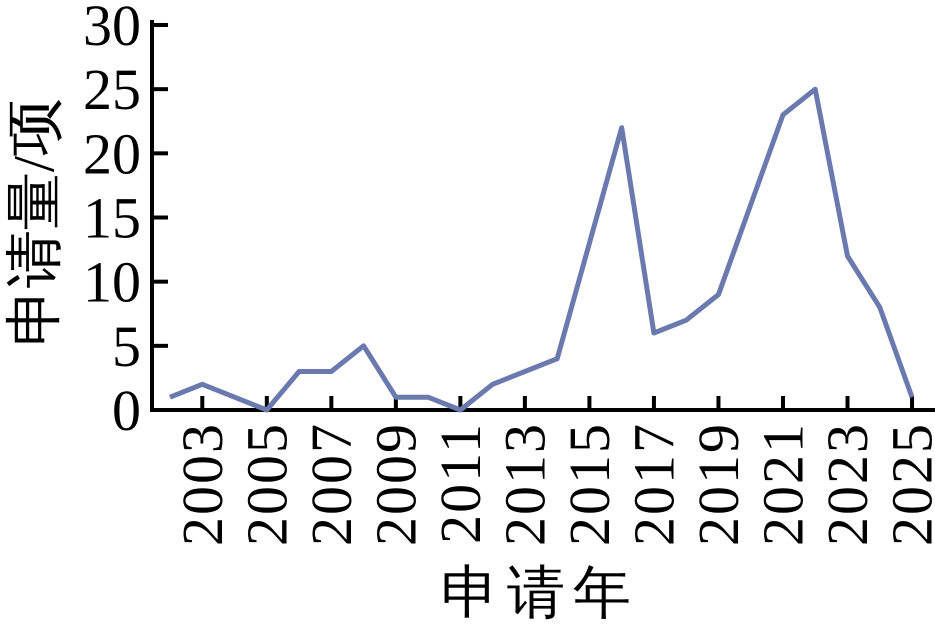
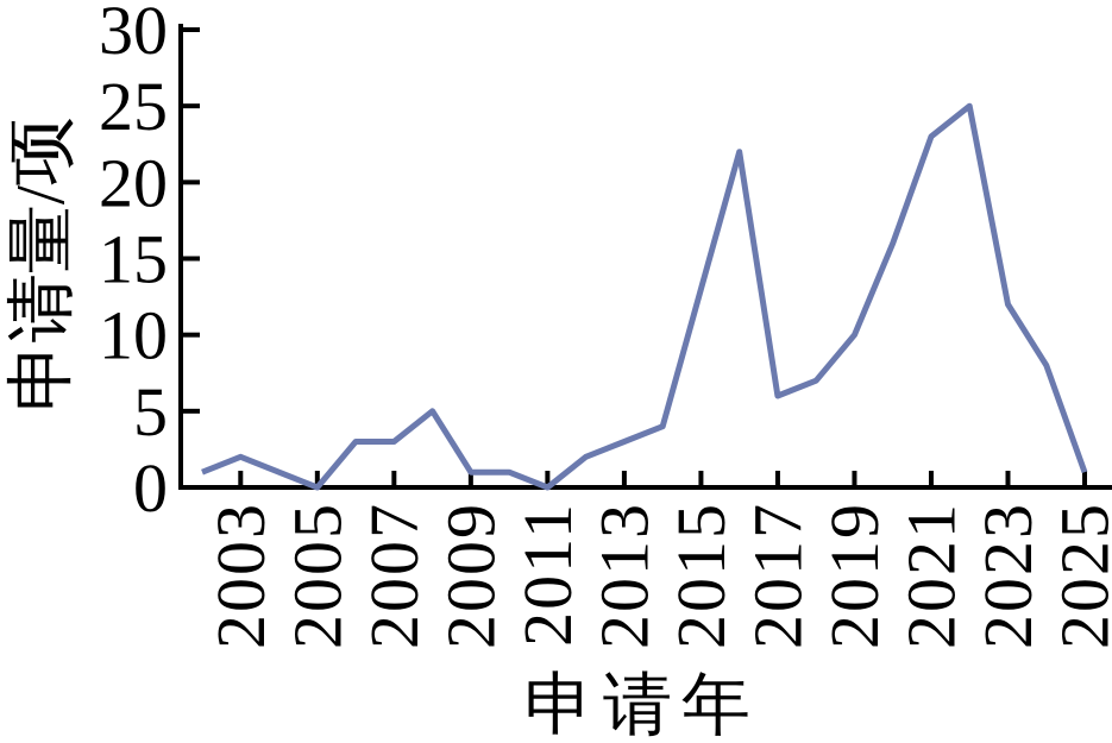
2019: 9 -> 10
